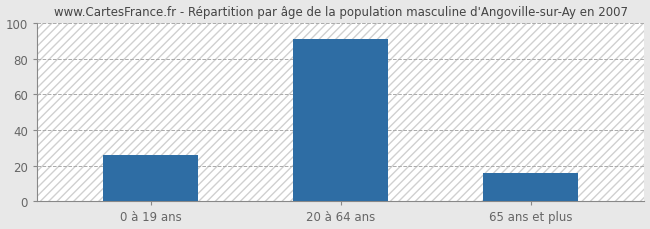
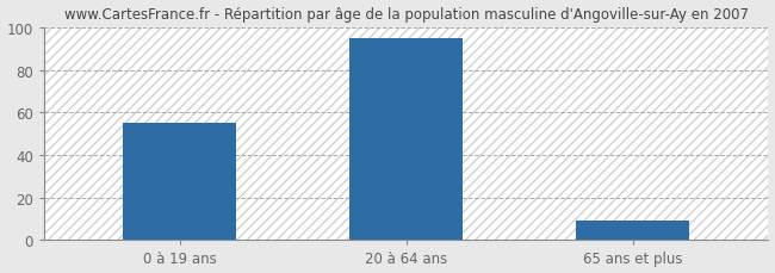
0 à 19 ans: 26 -> 55
20 à 64 ans: 91 -> 95
65 ans et plus: 16 -> 9
